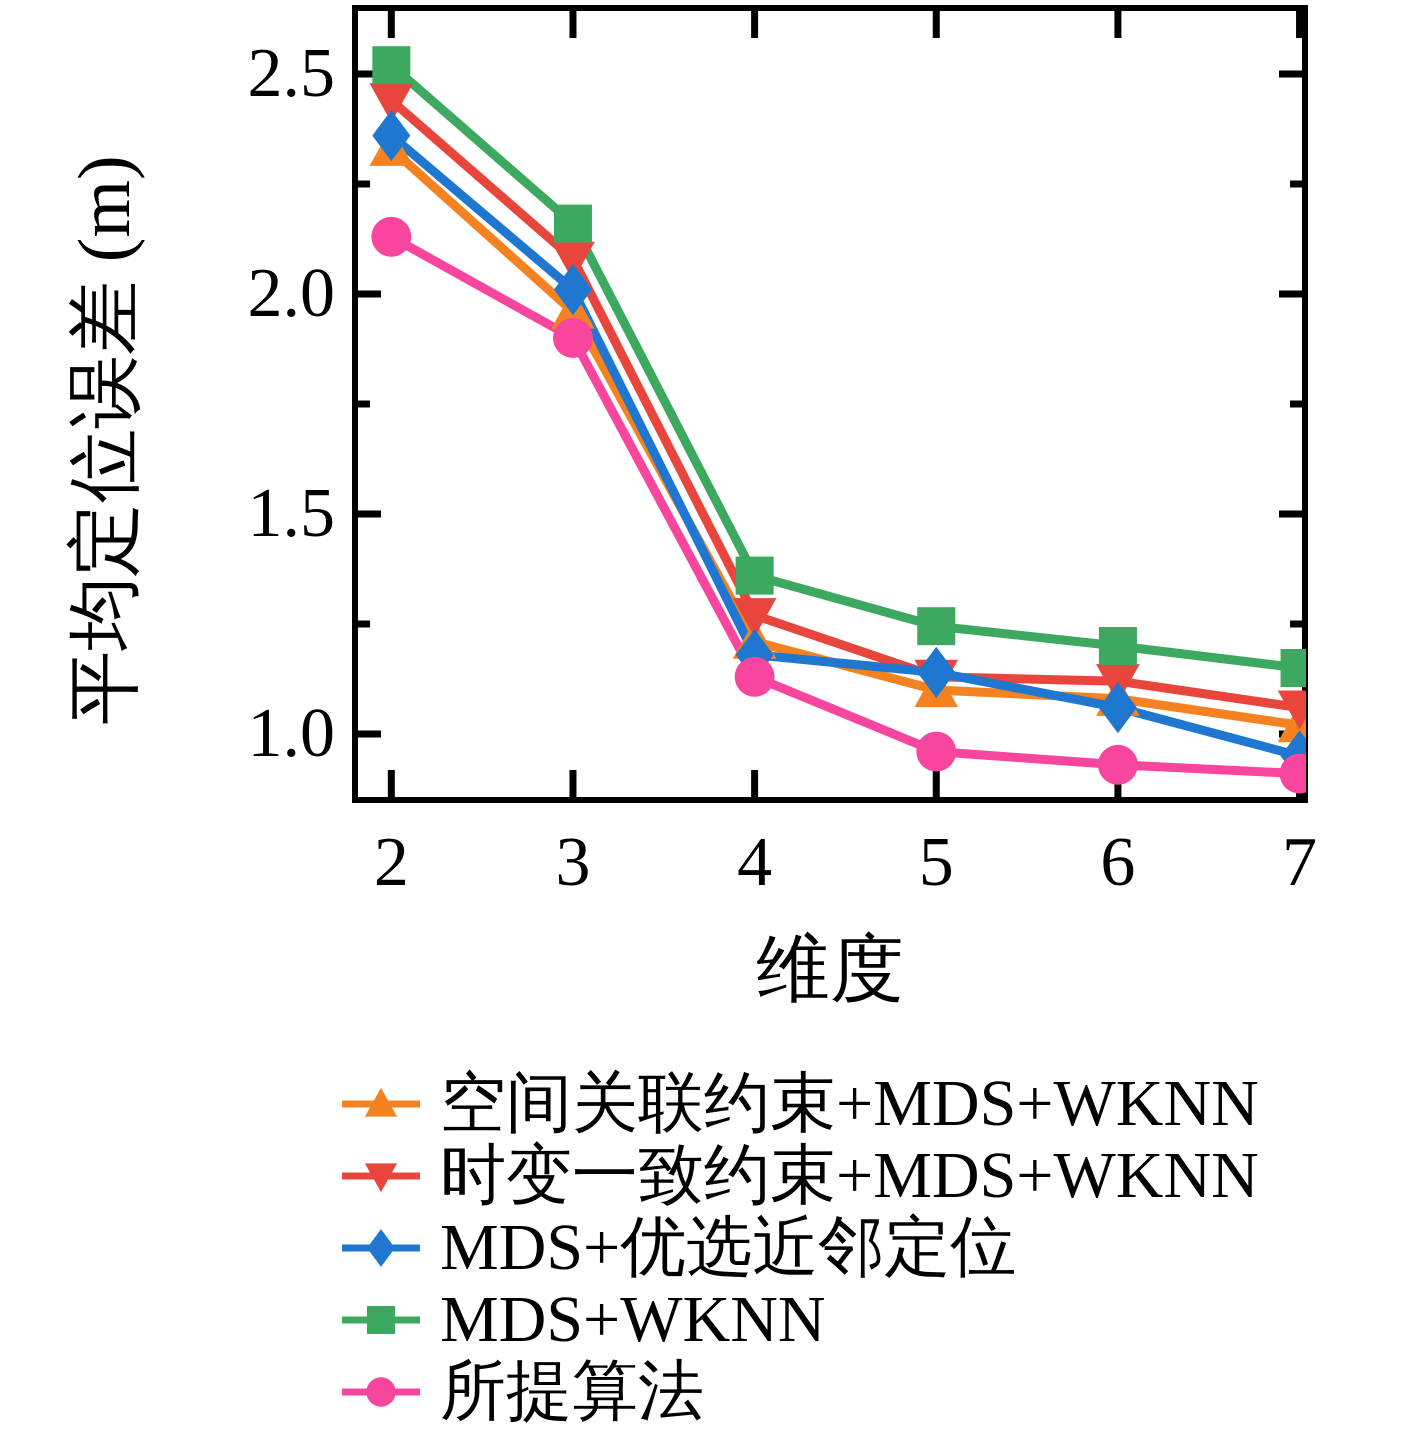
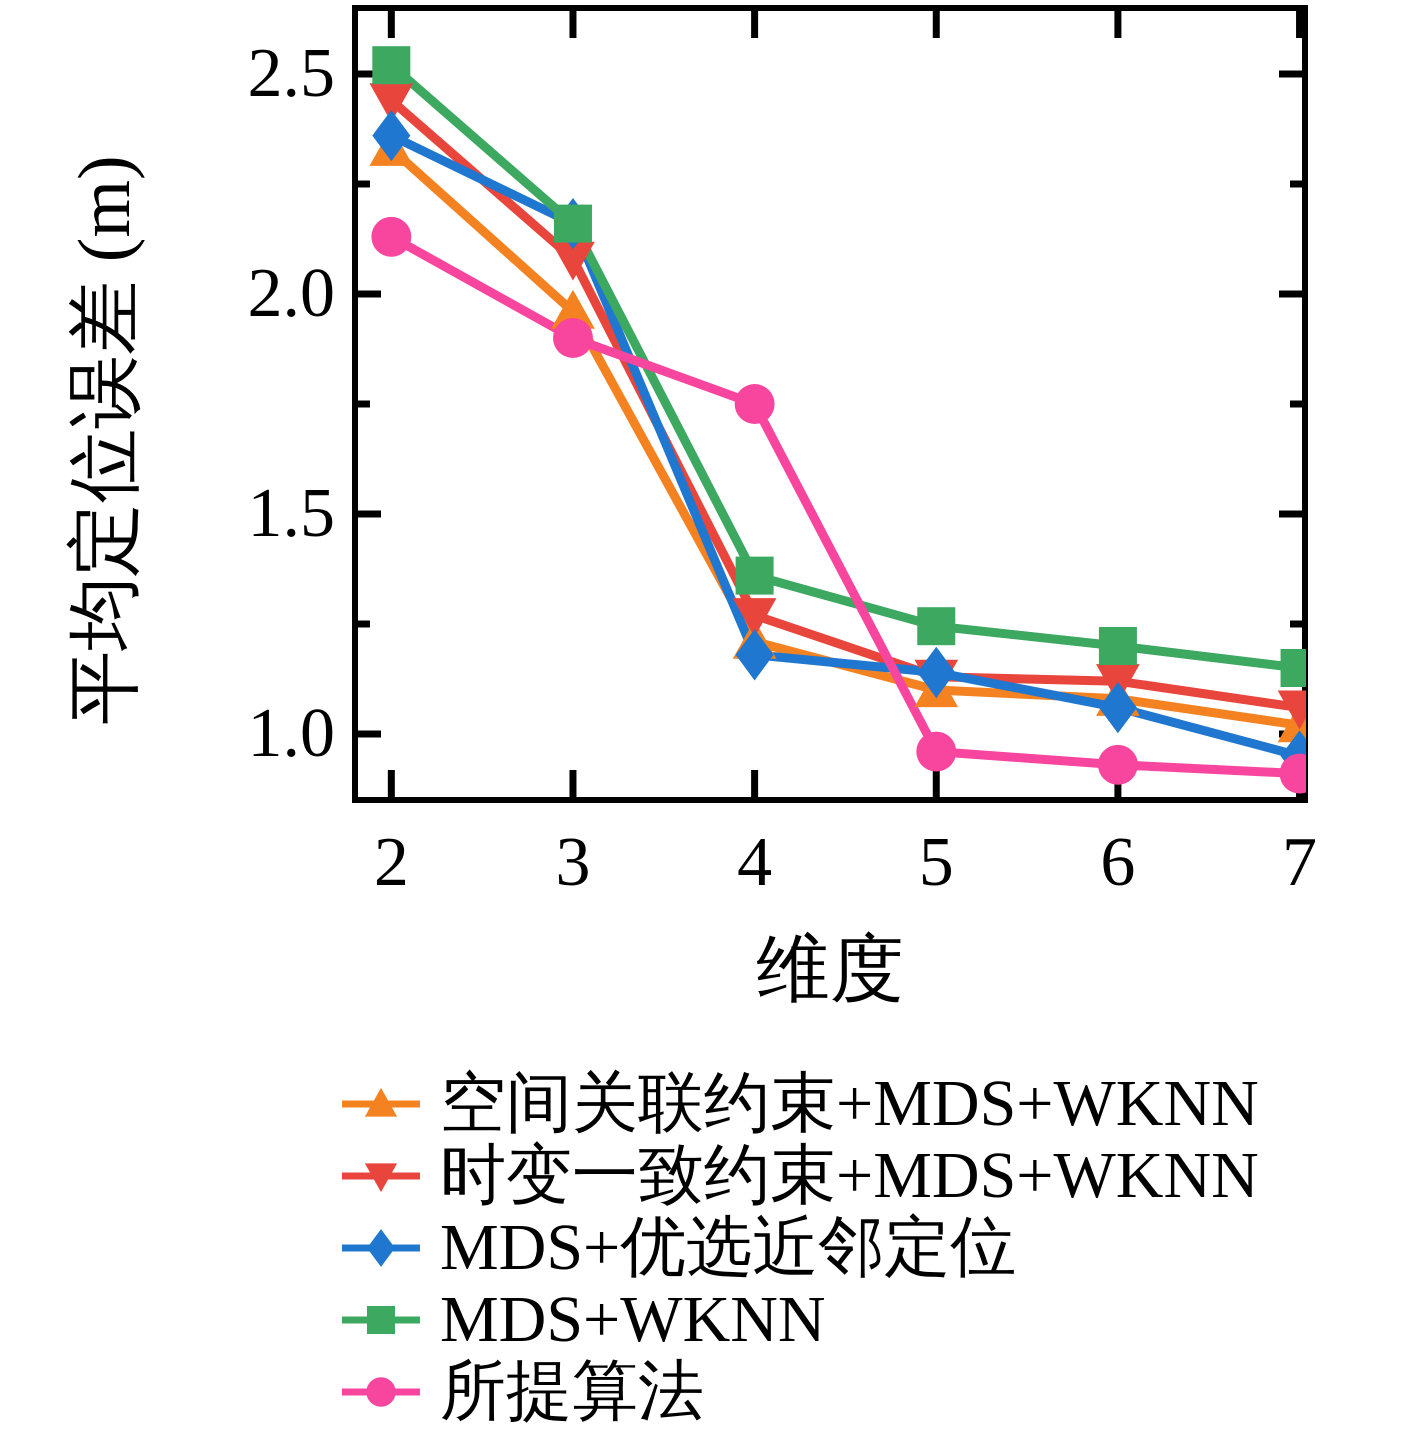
MDS+优选近邻定位/3: 2.01 -> 2.16
所提算法/4: 1.13 -> 1.75
